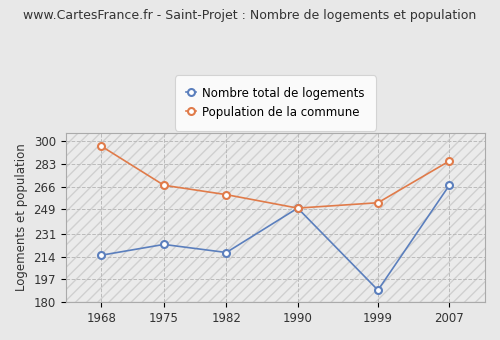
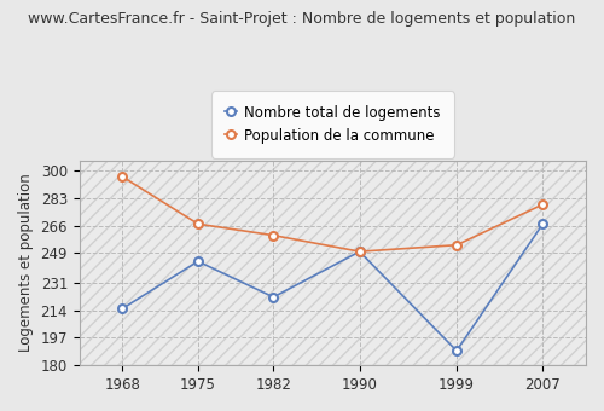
Nombre total de logements/1975: 223 -> 244
Nombre total de logements/1982: 217 -> 222
Population de la commune/2007: 285 -> 279
